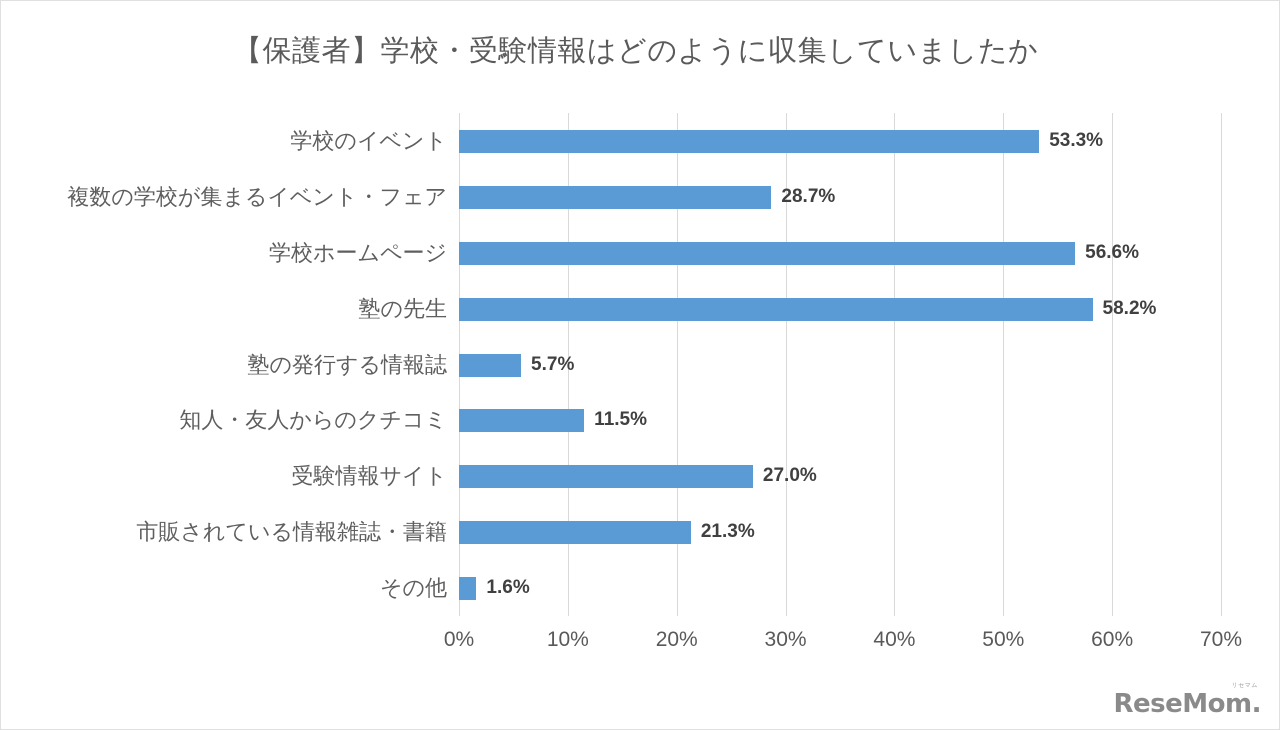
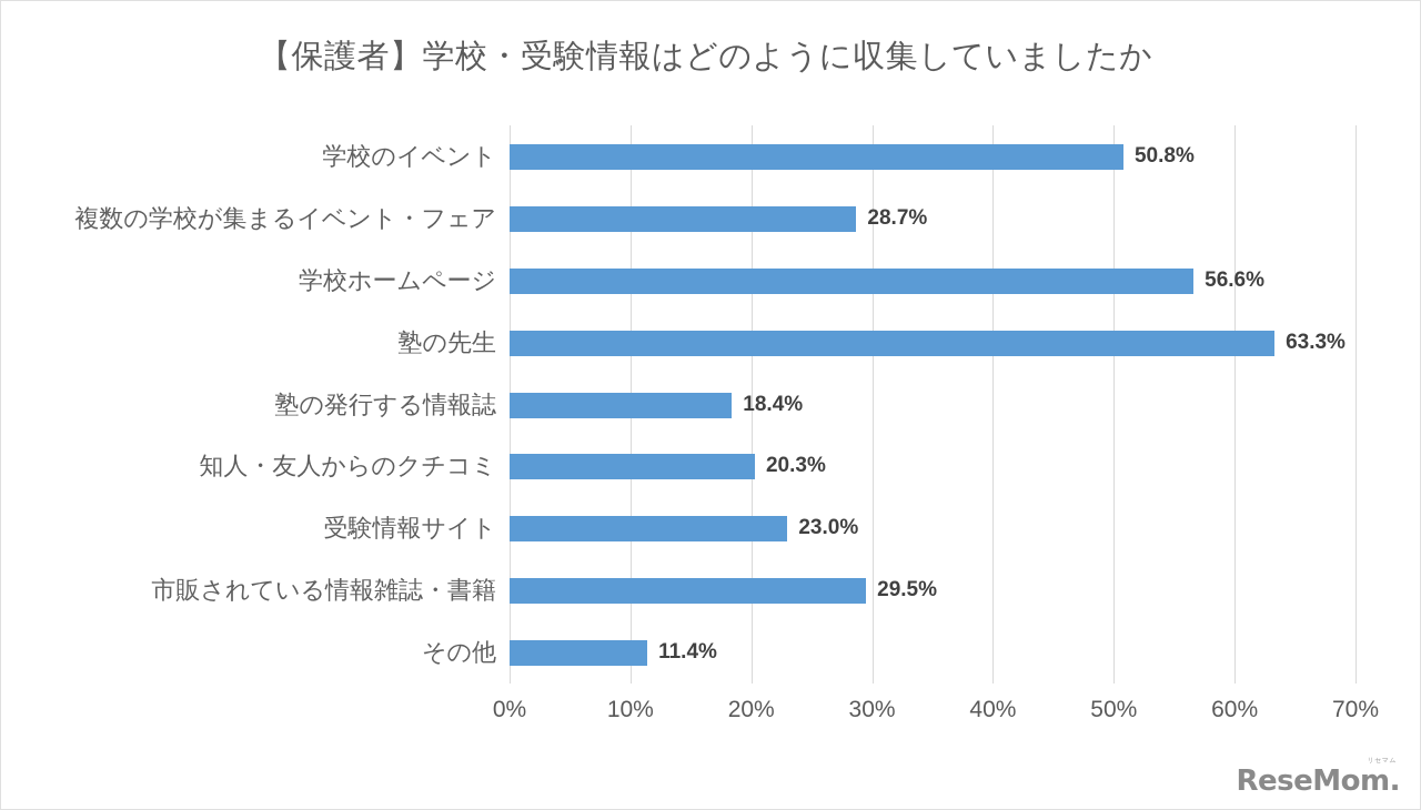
学校のイベント: 53.3% -> 50.8%
塾の先生: 58.2% -> 63.3%
塾の発行する情報誌: 5.7% -> 18.4%
知人・友人からのクチコミ: 11.5% -> 20.3%
受験情報サイト: 27.0% -> 23.0%
市販されている情報雑誌・書籍: 21.3% -> 29.5%
その他: 1.6% -> 11.4%
